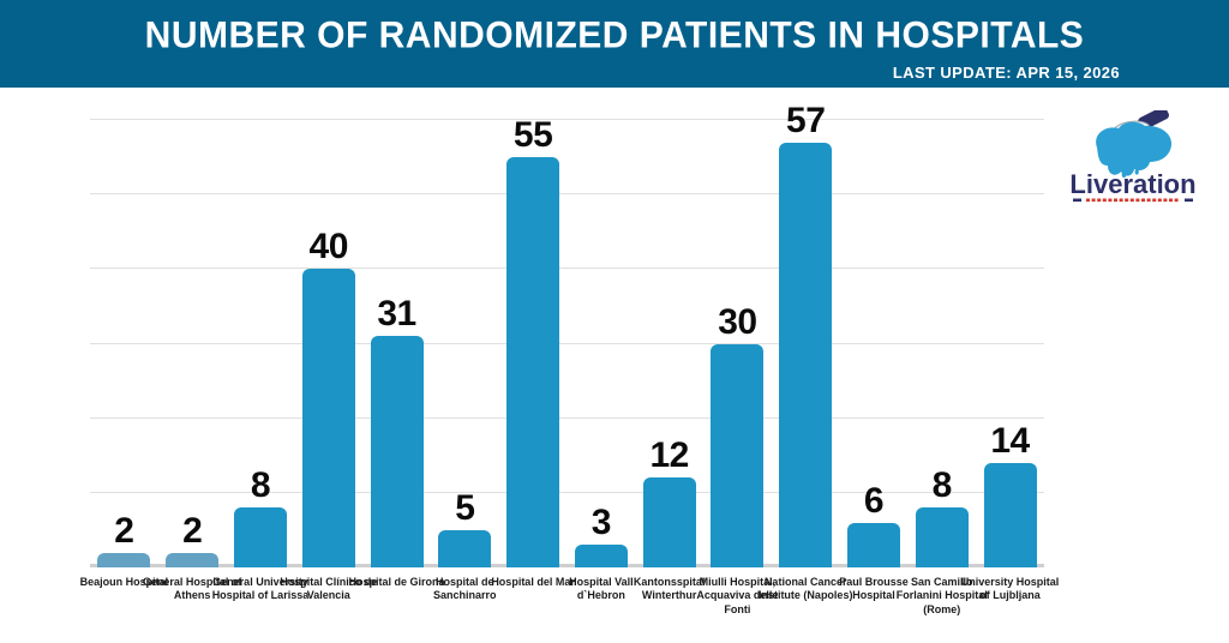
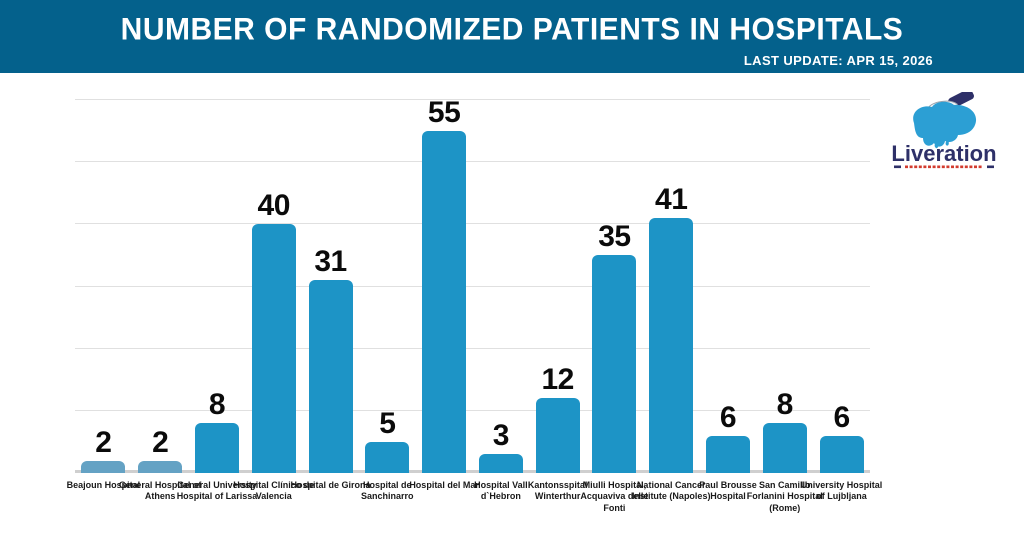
Miulli Hospital, Acquaviva delle Fonti: 30 -> 35
National Cancer Institute (Napoles): 57 -> 41
University Hospital of Lujbljana: 14 -> 6
